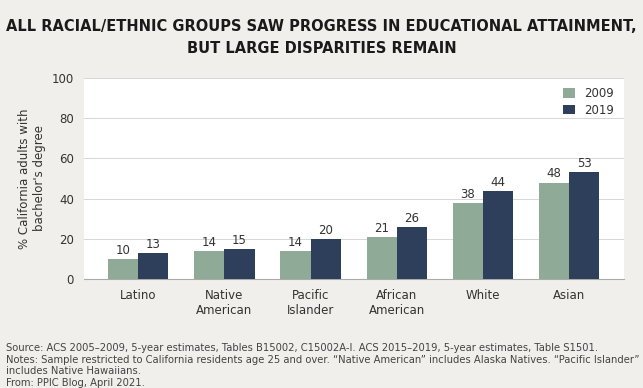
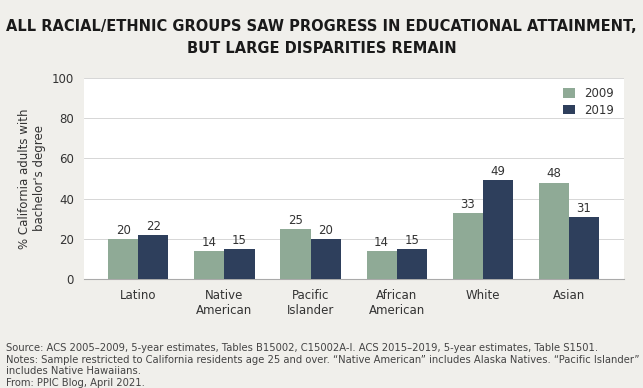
2009/Latino: 10 -> 20
2019/Latino: 13 -> 22
2009/Pacific Islander: 14 -> 25
2009/African American: 21 -> 14
2019/African American: 26 -> 15
2009/White: 38 -> 33
2019/White: 44 -> 49
2019/Asian: 53 -> 31
